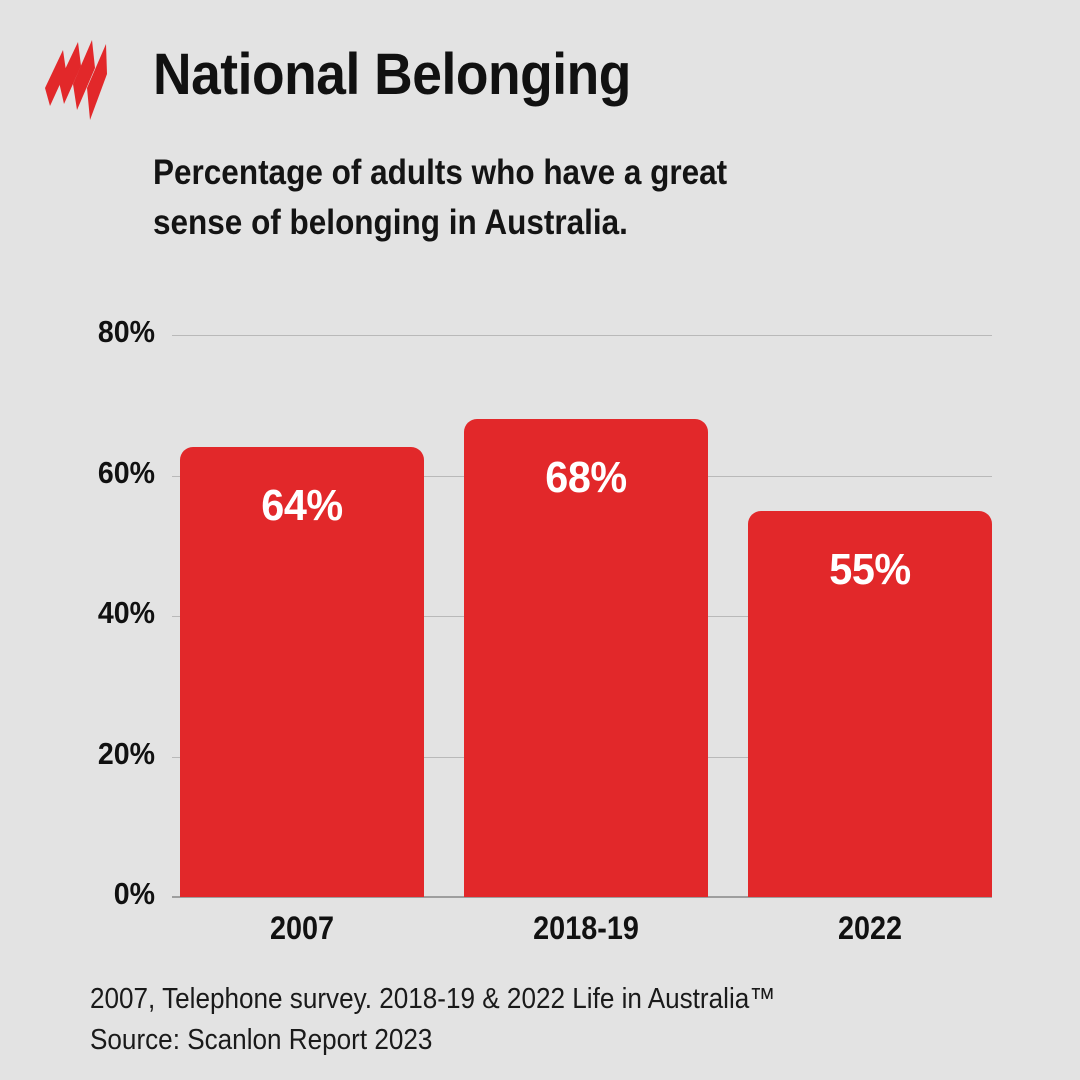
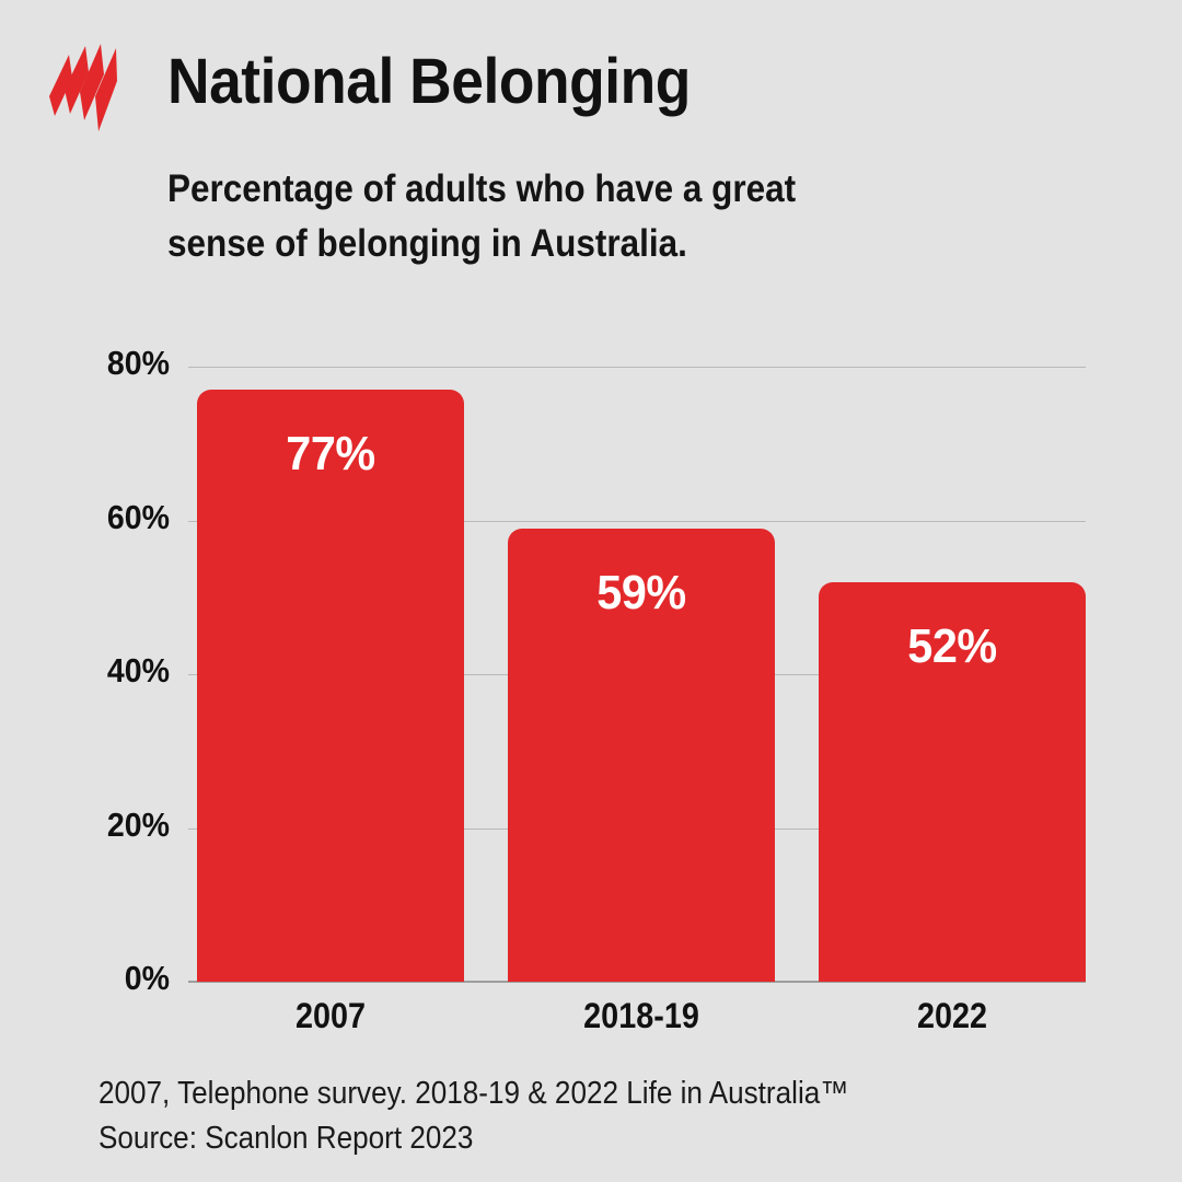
2007: 64% -> 77%
2018-19: 68% -> 59%
2022: 55% -> 52%
